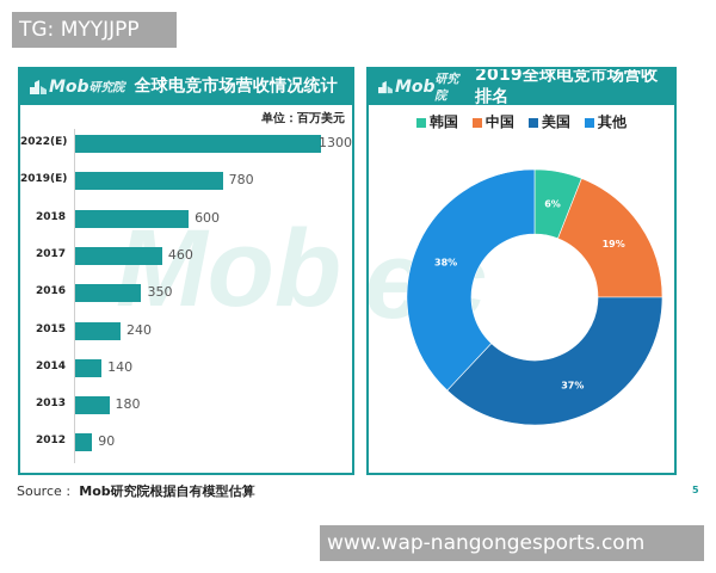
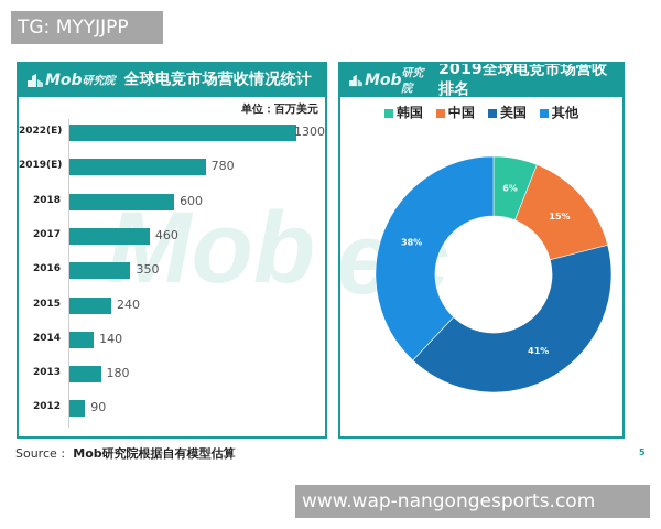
2019全球电竞市场营收排名/中国: 19% -> 15%
2019全球电竞市场营收排名/美国: 37% -> 41%
